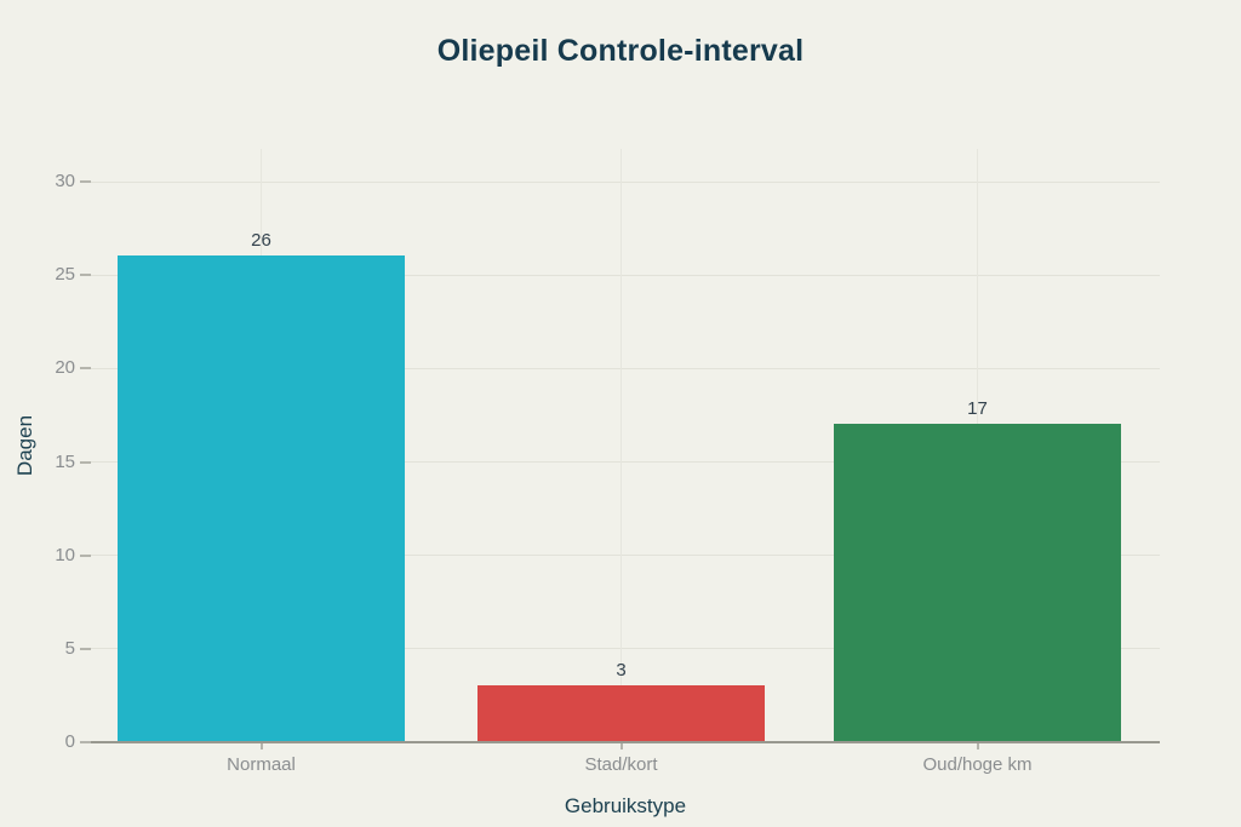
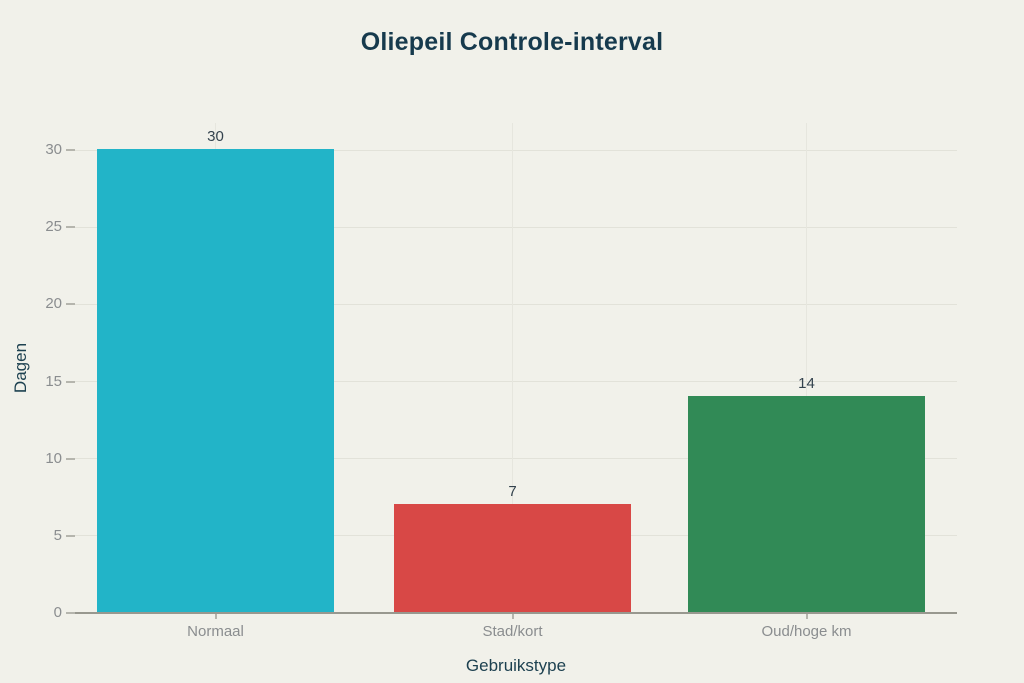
Normaal: 26 -> 30
Stad/kort: 3 -> 7
Oud/hoge km: 17 -> 14
